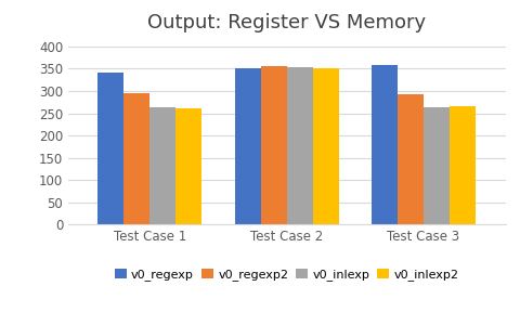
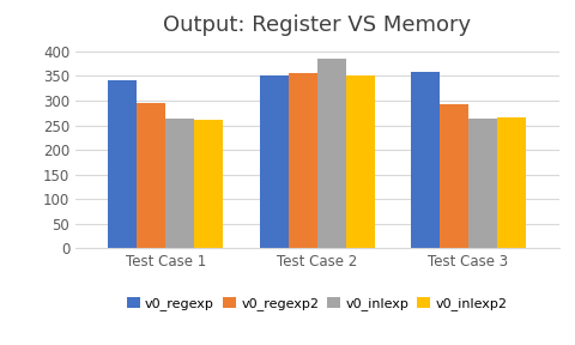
v0_inlexp/Test Case 2: 354 -> 385
